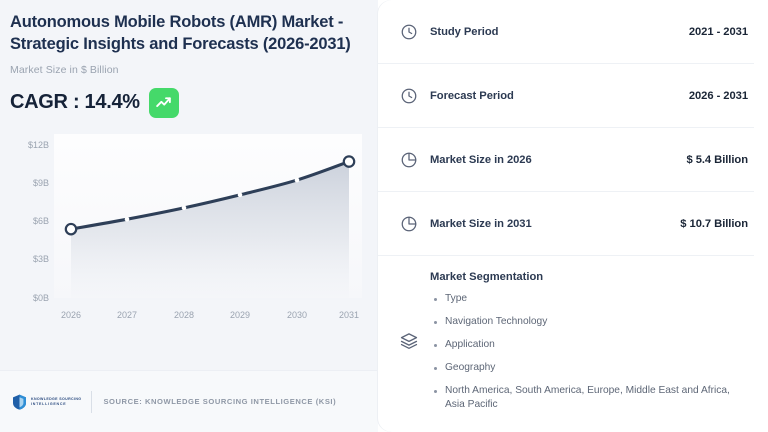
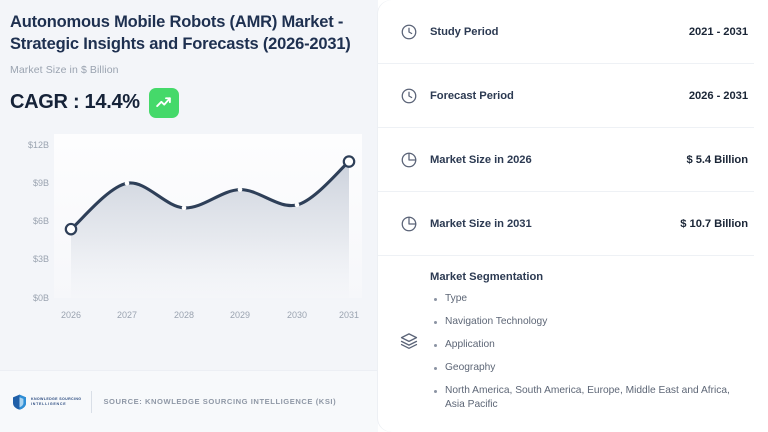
2027: $6.2B -> $9.0B
2029: $8.1B -> $8.5B
2030: $9.2B -> $7.3B
